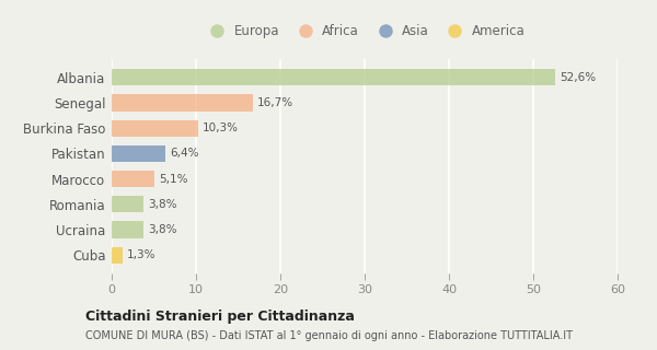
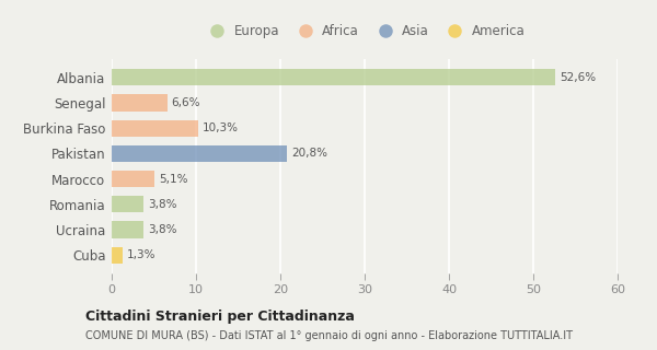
Senegal: 16,7% -> 6,6%
Pakistan: 6,4% -> 20,8%
